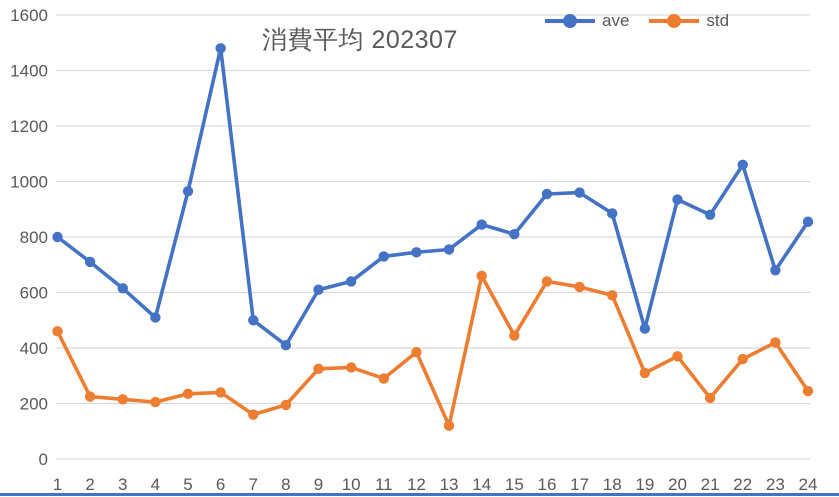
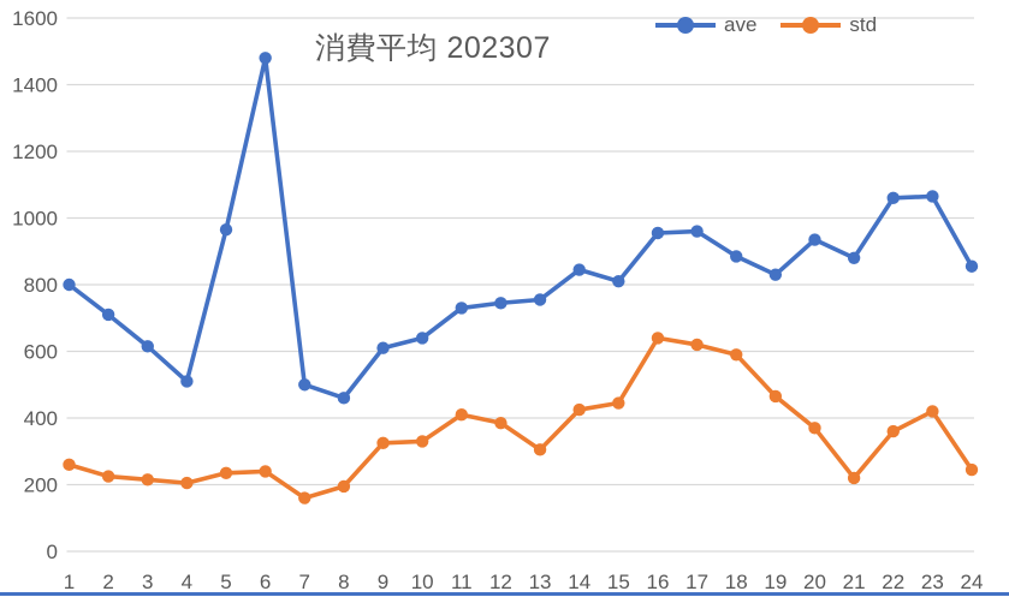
std/1: 460 -> 260
ave/8: 410 -> 460
std/11: 290 -> 410
std/13: 120 -> 300
std/14: 660 -> 420
ave/19: 470 -> 830
std/19: 310 -> 460
ave/23: 680 -> 1060
